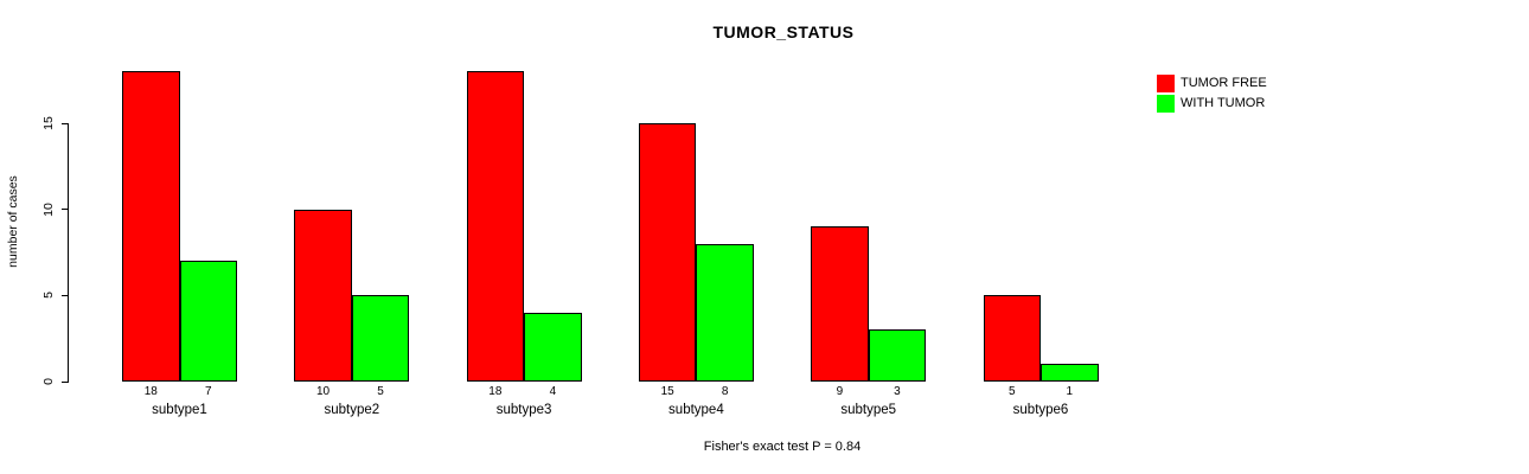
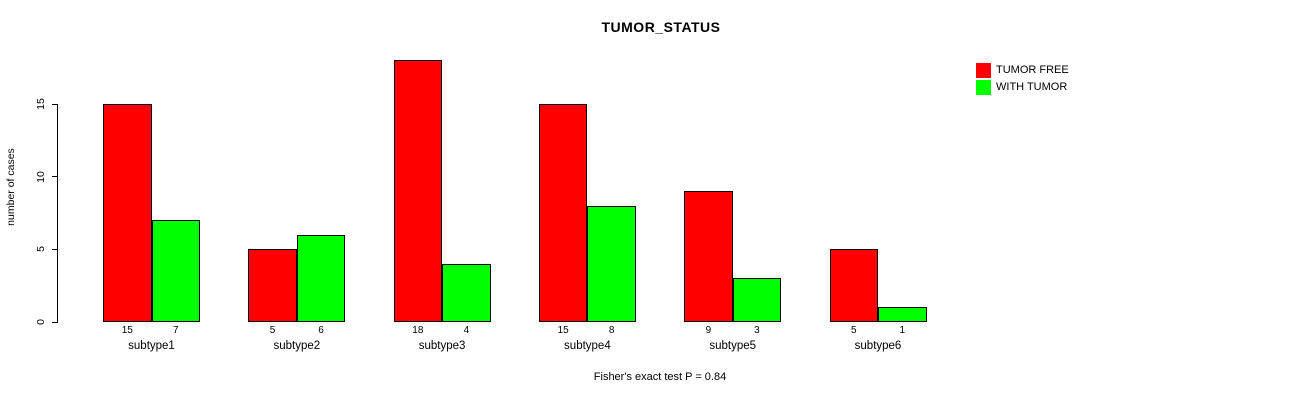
TUMOR FREE/subtype1: 18 -> 15
TUMOR FREE/subtype2: 10 -> 5
WITH TUMOR/subtype2: 5 -> 6
